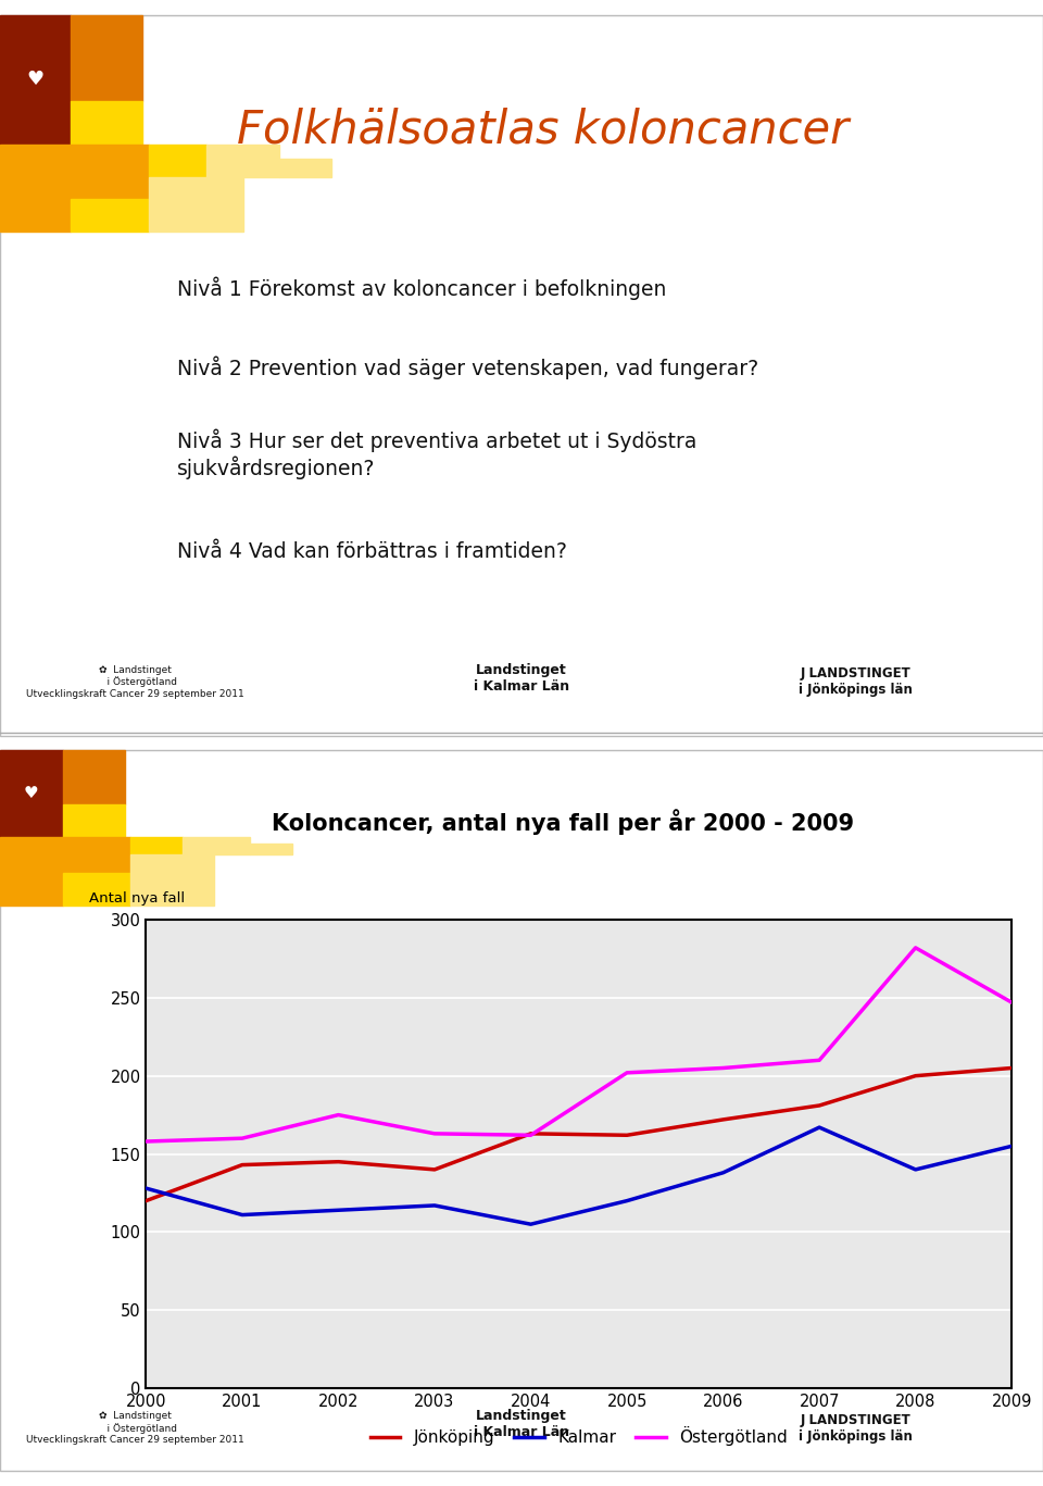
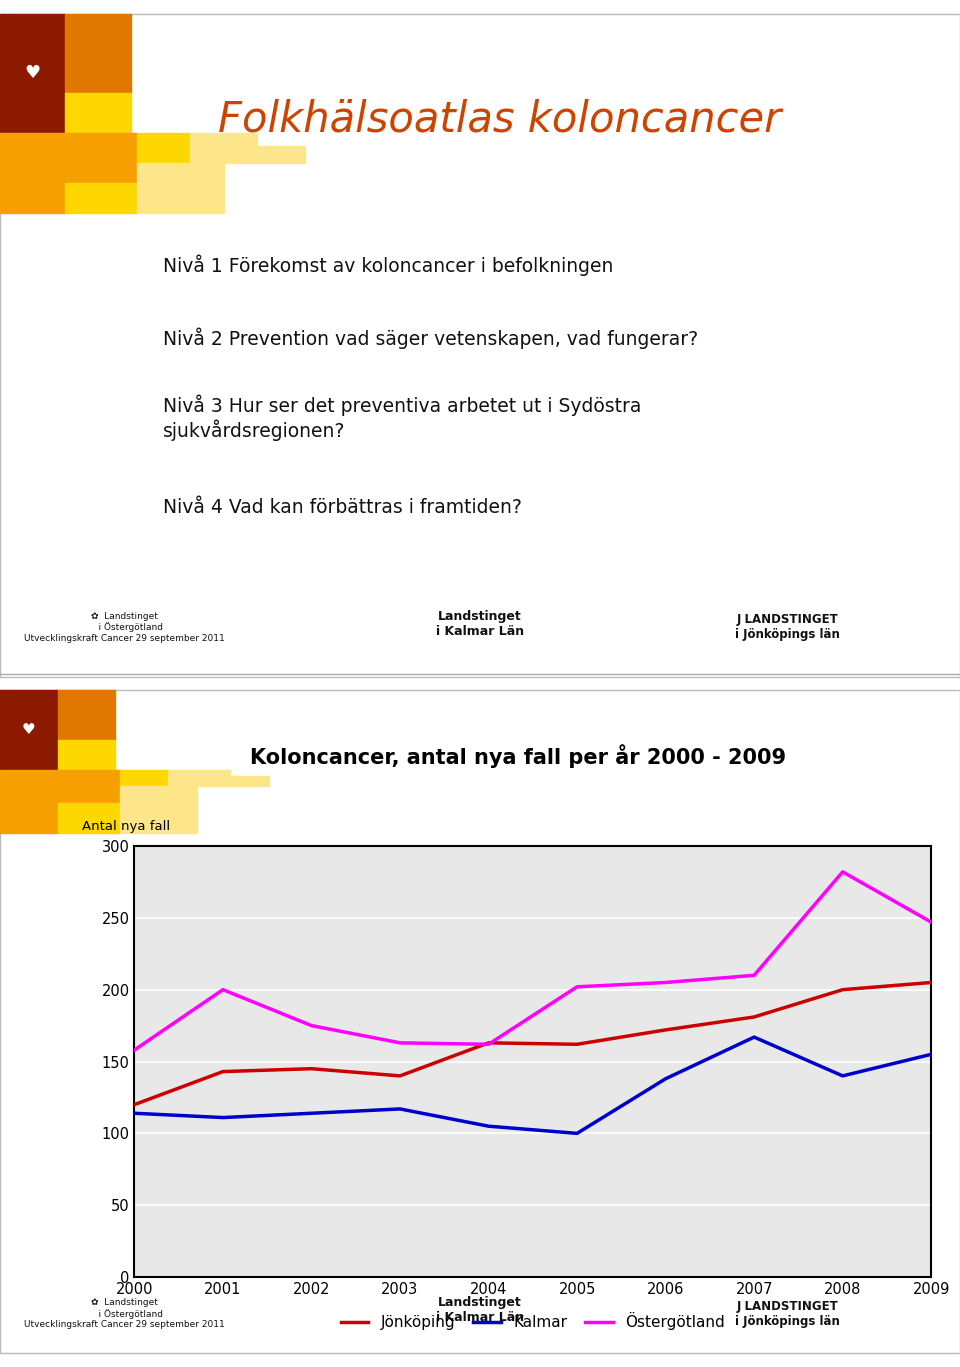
Kalmar/2000: 128 -> 114
Östergötland/2001: 160 -> 200
Kalmar/2005: 120 -> 100
